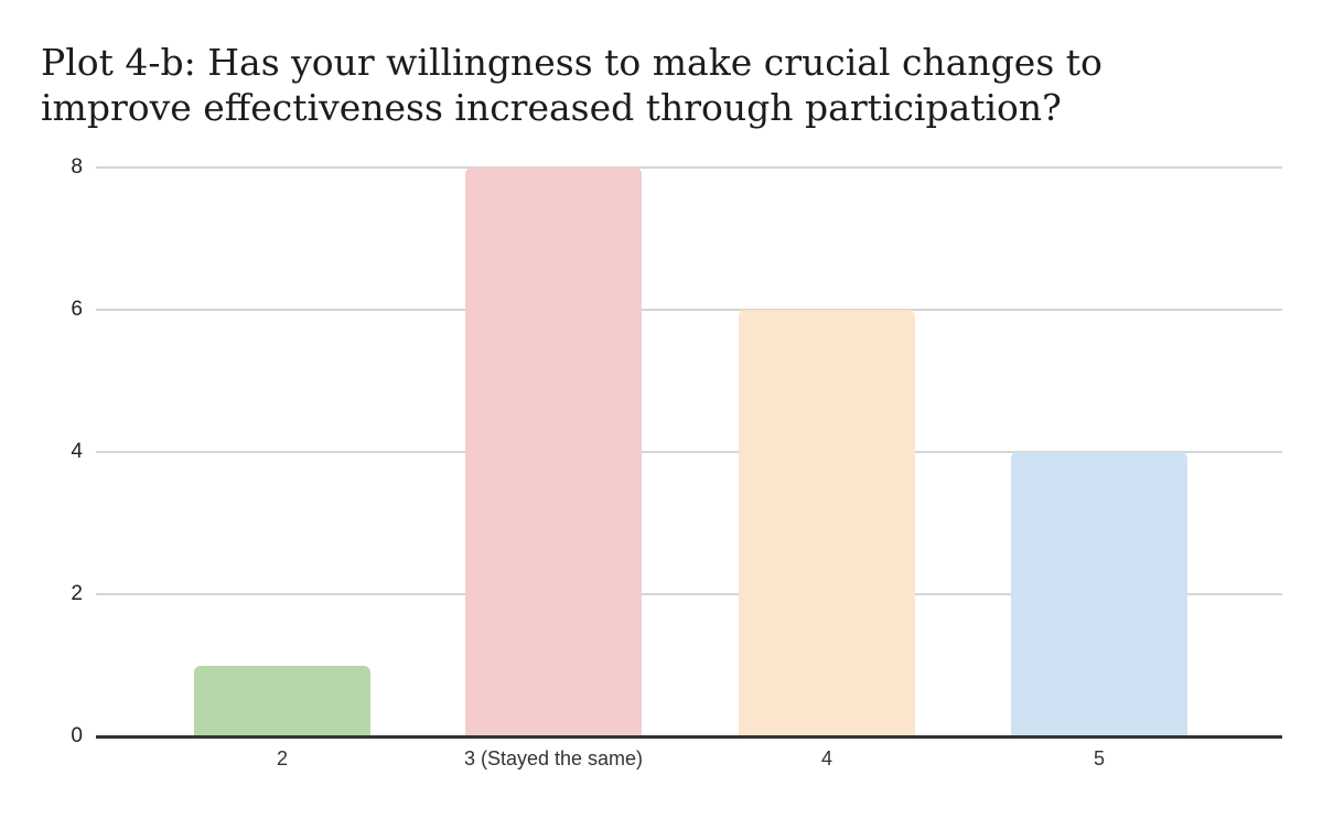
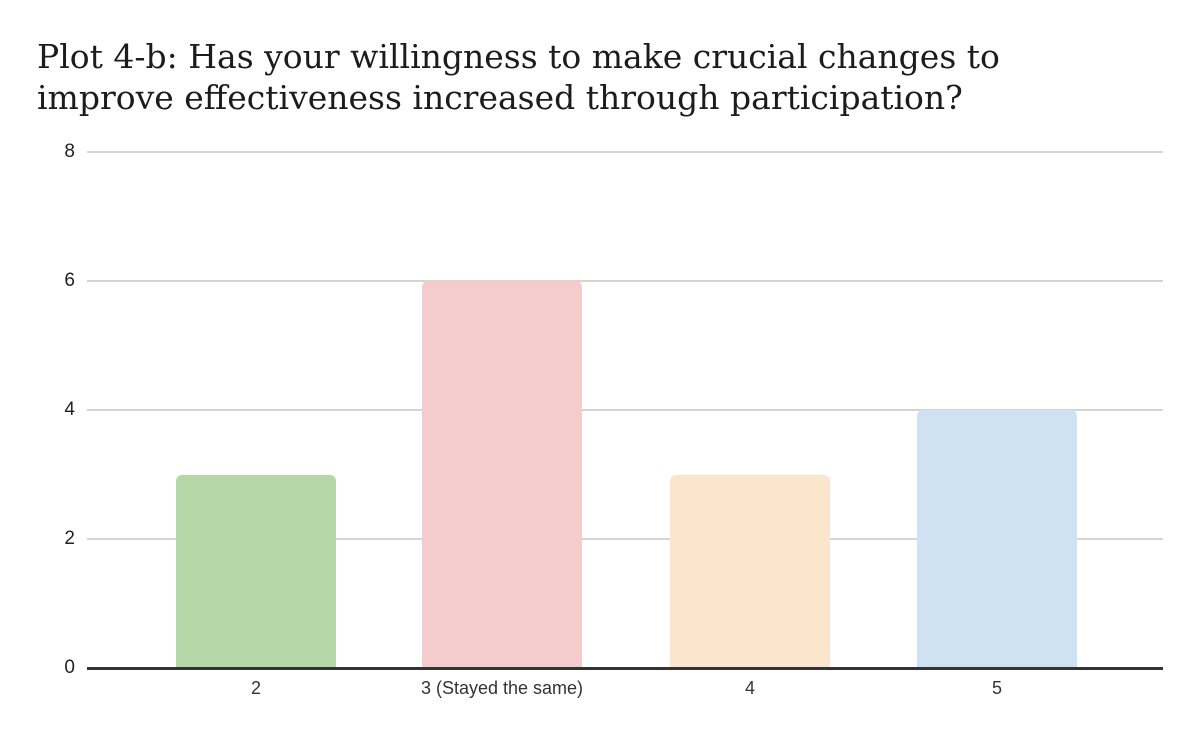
2: 1 -> 3
3 (Stayed the same): 8 -> 6
4: 6 -> 3
